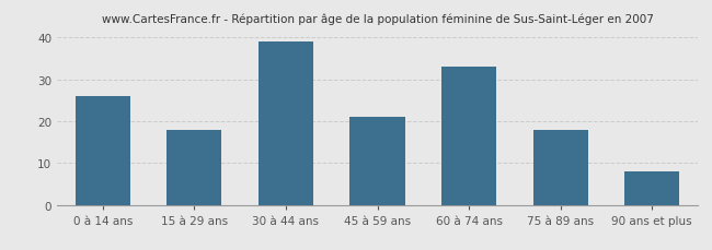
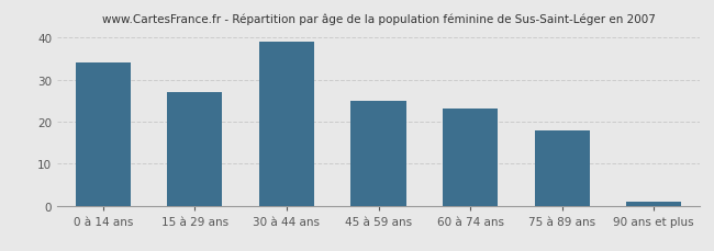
0 à 14 ans: 26 -> 34
15 à 29 ans: 18 -> 27
45 à 59 ans: 21 -> 25
60 à 74 ans: 33 -> 23
90 ans et plus: 8 -> 1
